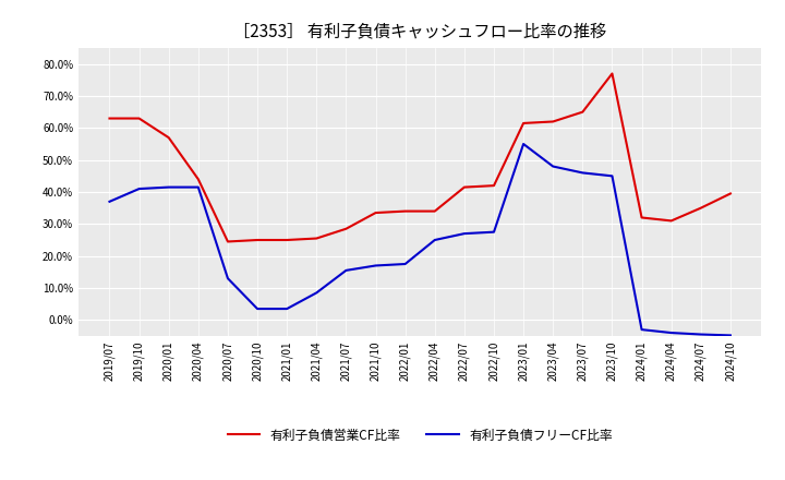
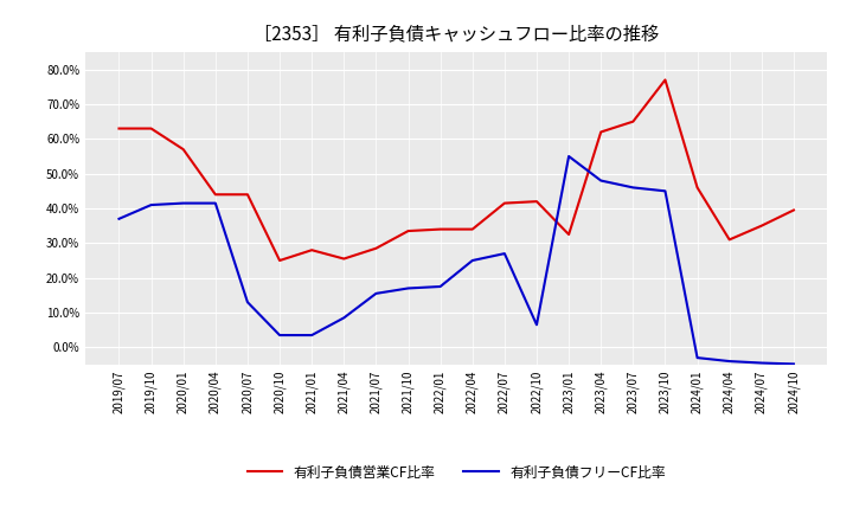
有利子負債営業CF比率/2020/07: 24.5% -> 44.0%
有利子負債営業CF比率/2021/01: 25.0% -> 28.0%
有利子負債フリーCF比率/2022/10: 27.5% -> 6.5%
有利子負債営業CF比率/2023/01: 61.5% -> 32.5%
有利子負債営業CF比率/2024/01: 32.0% -> 46.0%
